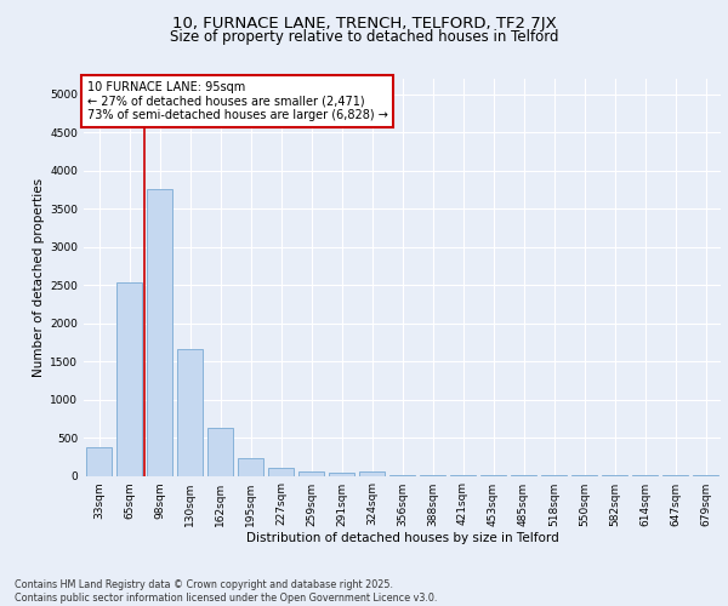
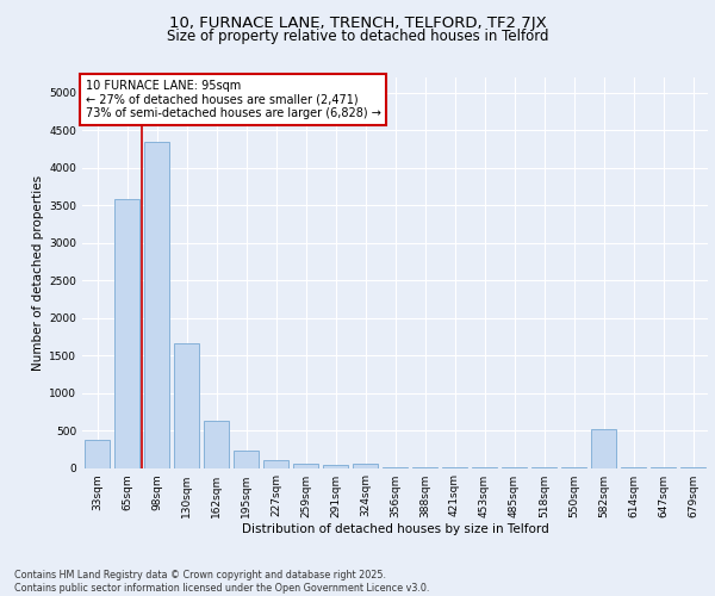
65sqm: 2530 -> 3580
98sqm: 3760 -> 4340
582sqm: 0 -> 520
